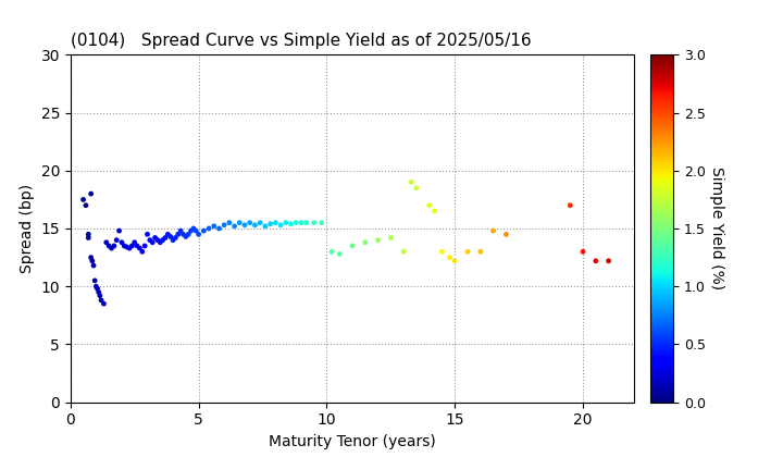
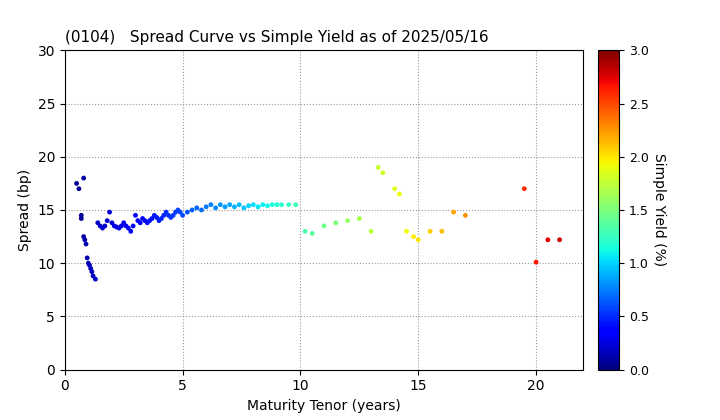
20: 13.0 -> 10.1
